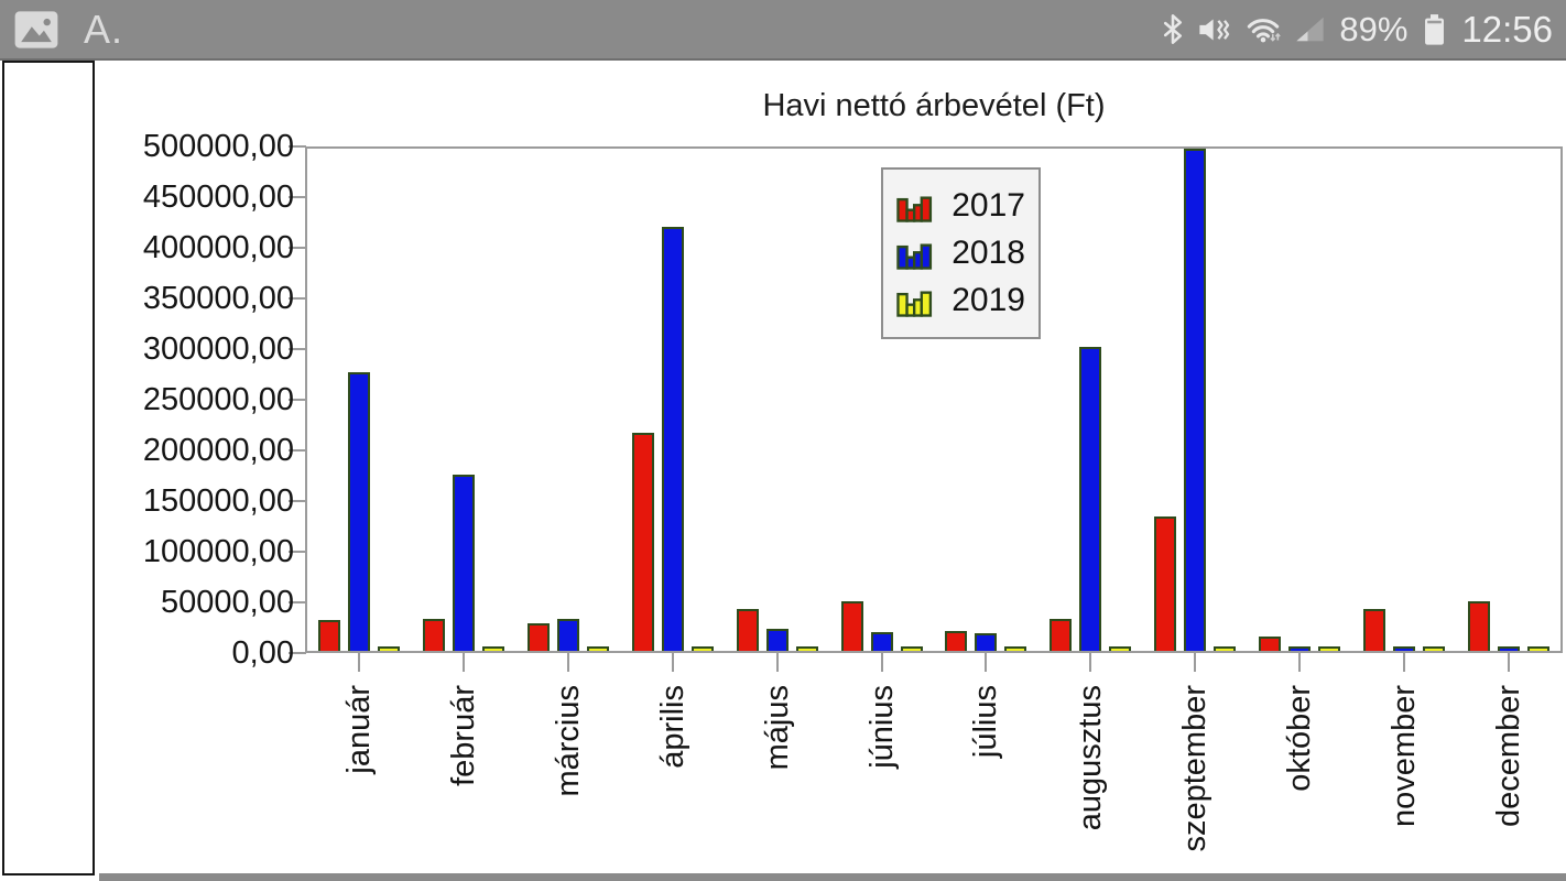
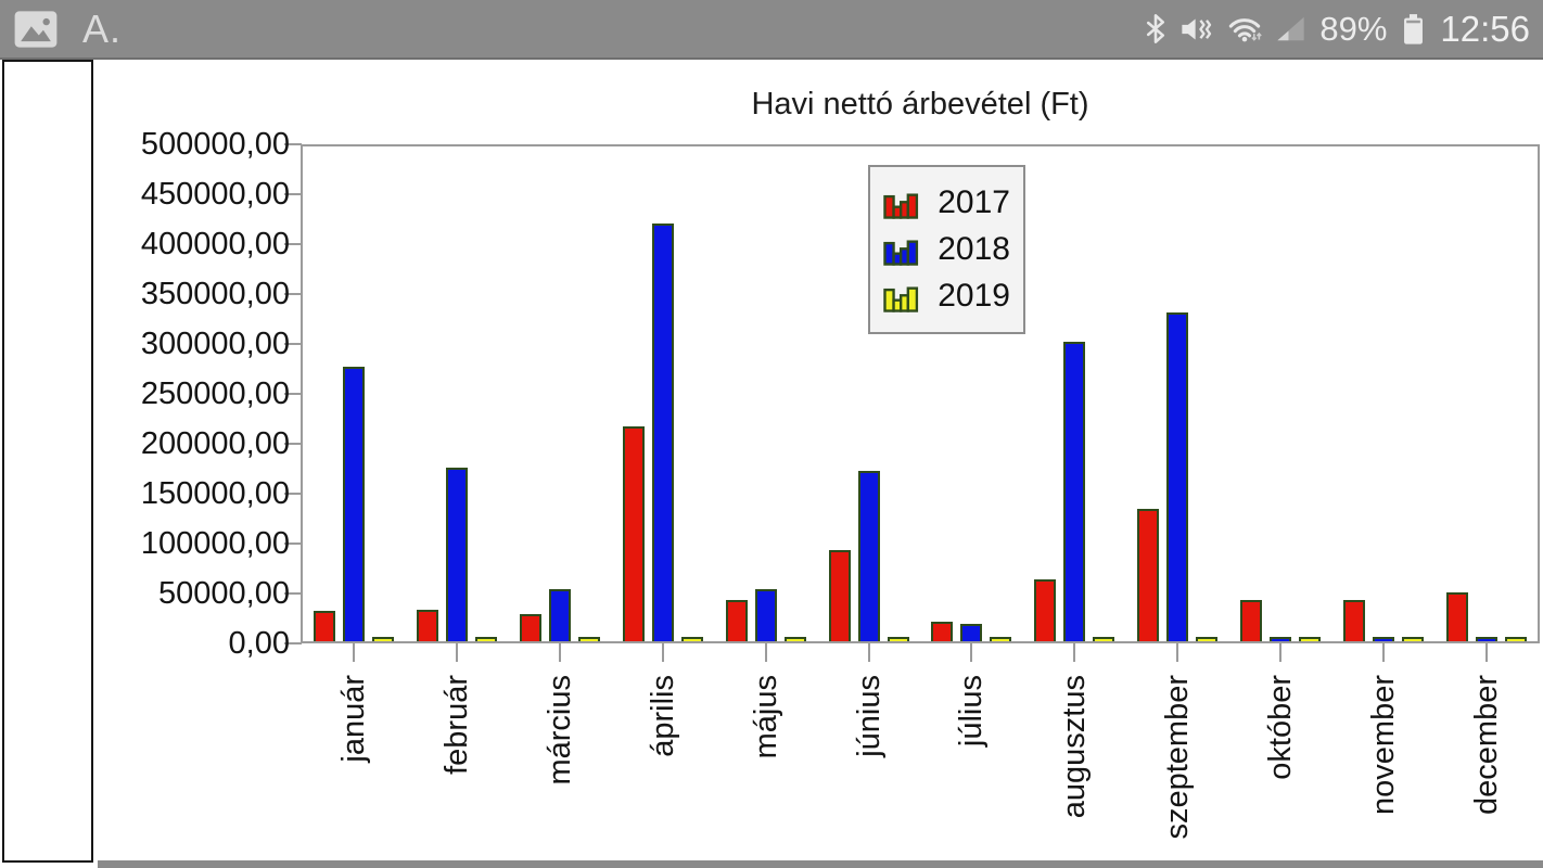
2018/március: 30000 -> 50000
2018/május: 20000 -> 50000
2017/június: 50000 -> 90000
2018/június: 20000 -> 170000
2017/augusztus: 30000 -> 60000
2018/szeptember: 500000 -> 330000
2017/október: 10000 -> 40000
